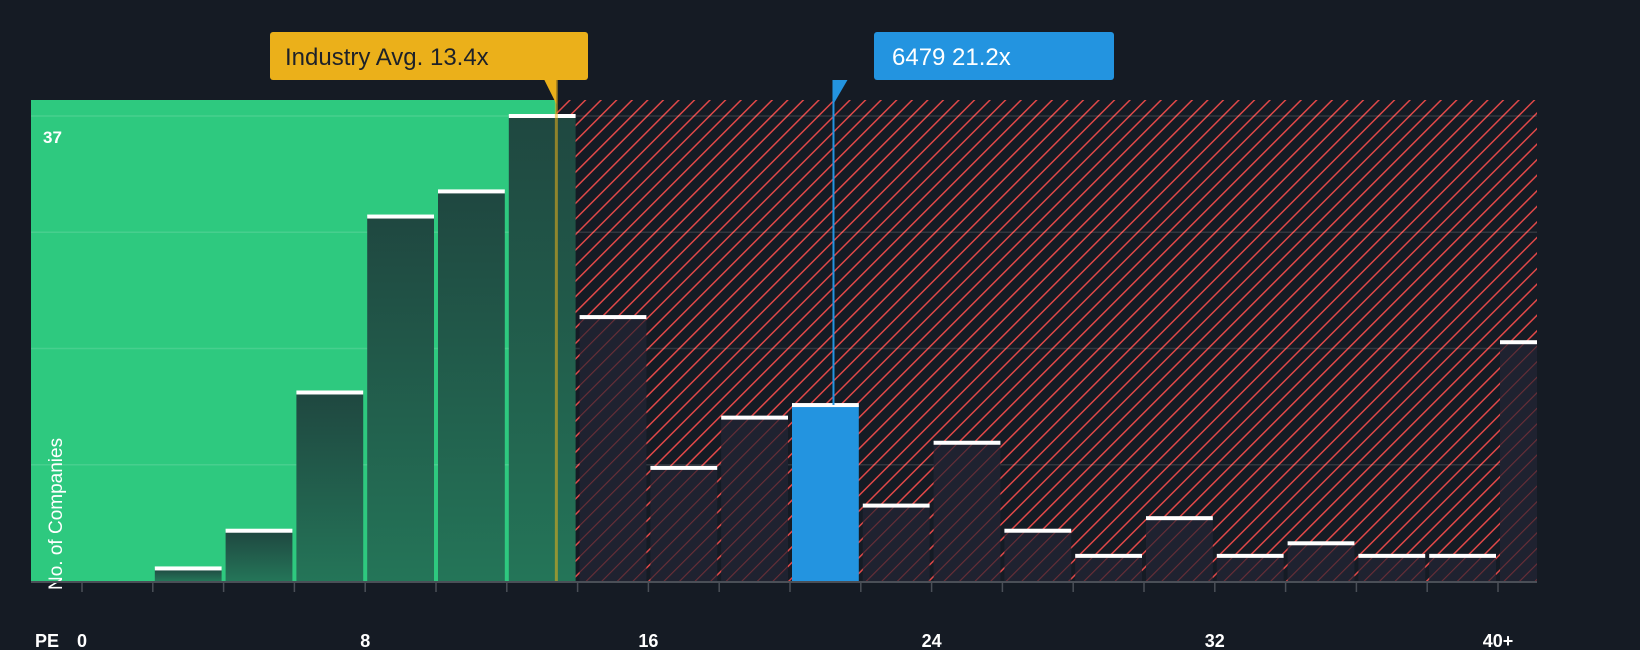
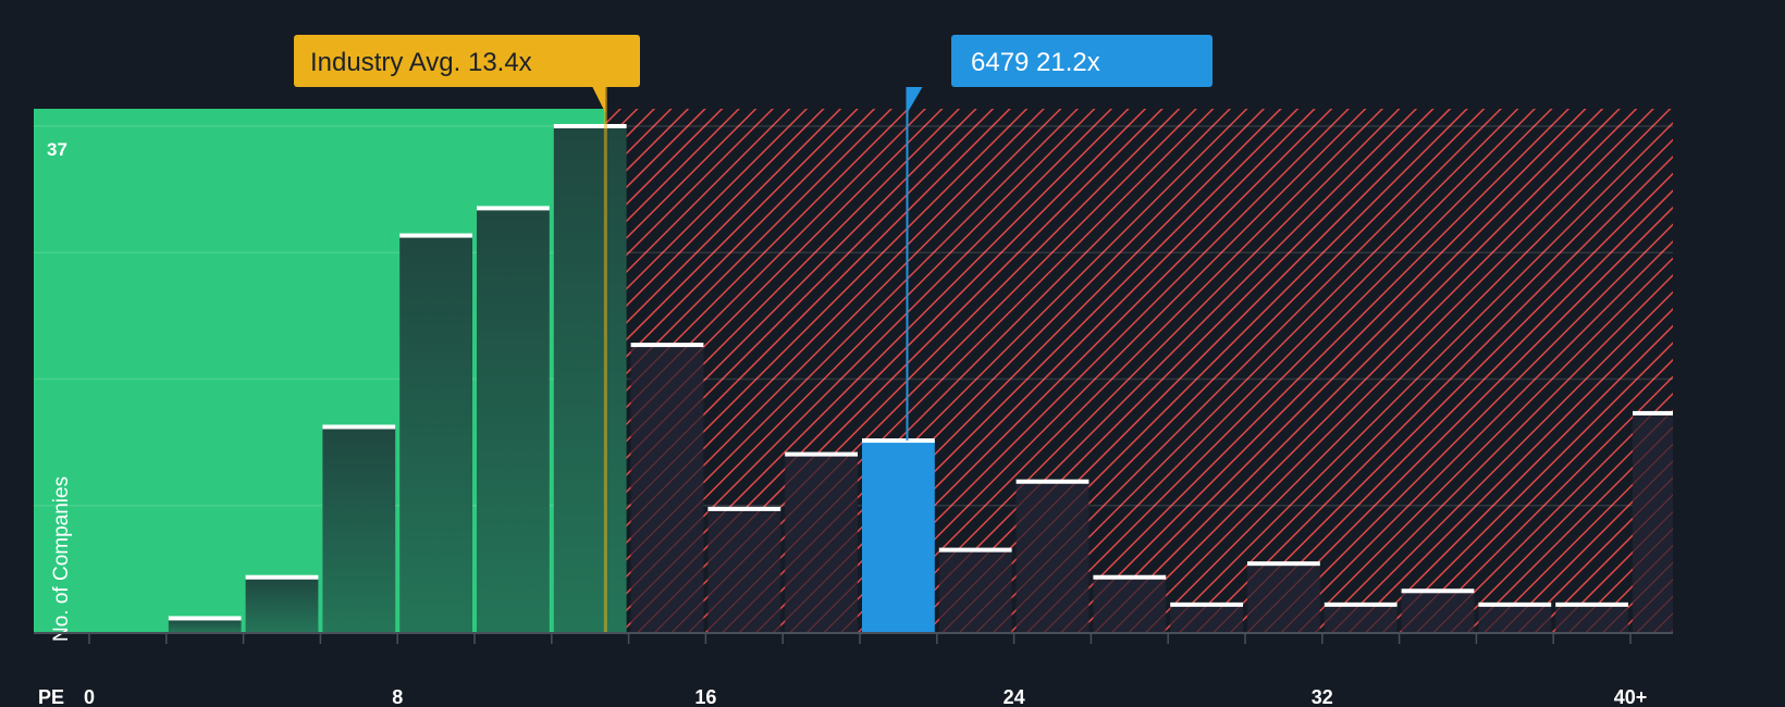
40+: 19 -> 16
